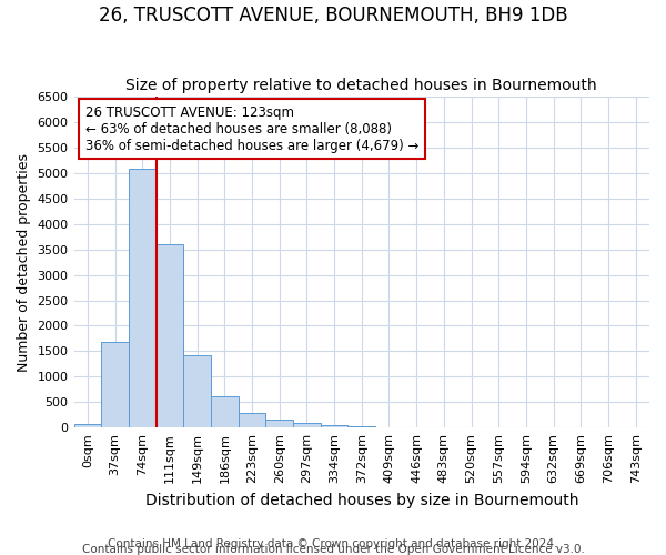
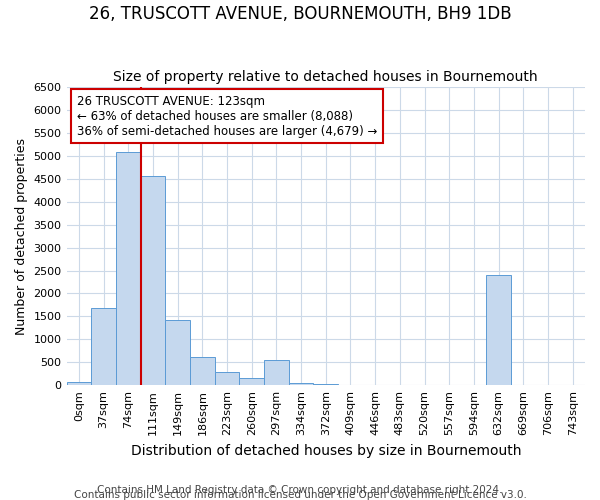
111sqm: 3600 -> 4550
297sqm: 100 -> 550
632sqm: 0 -> 2400
